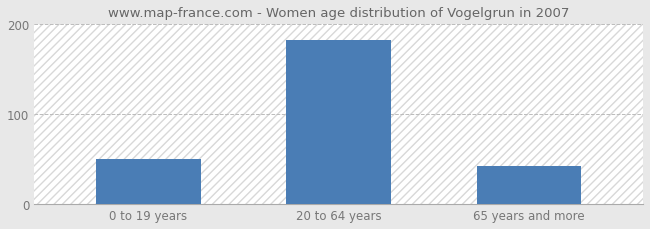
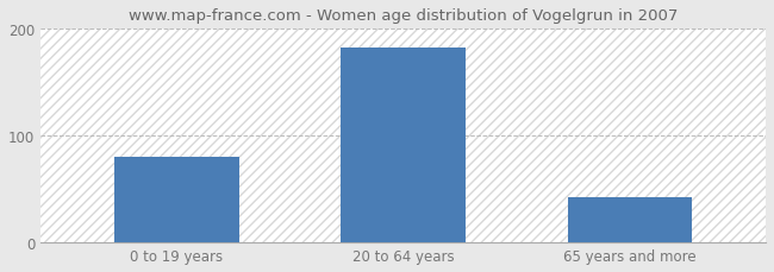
0 to 19 years: 50 -> 80
